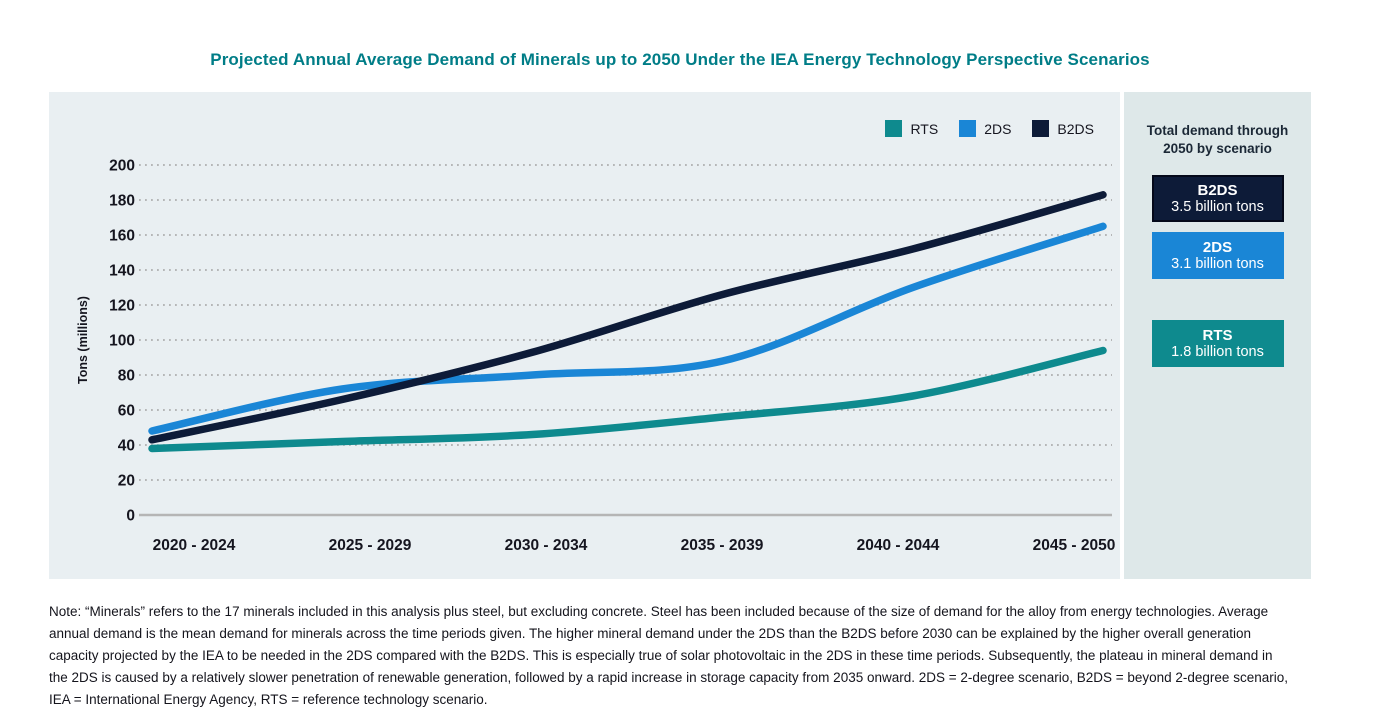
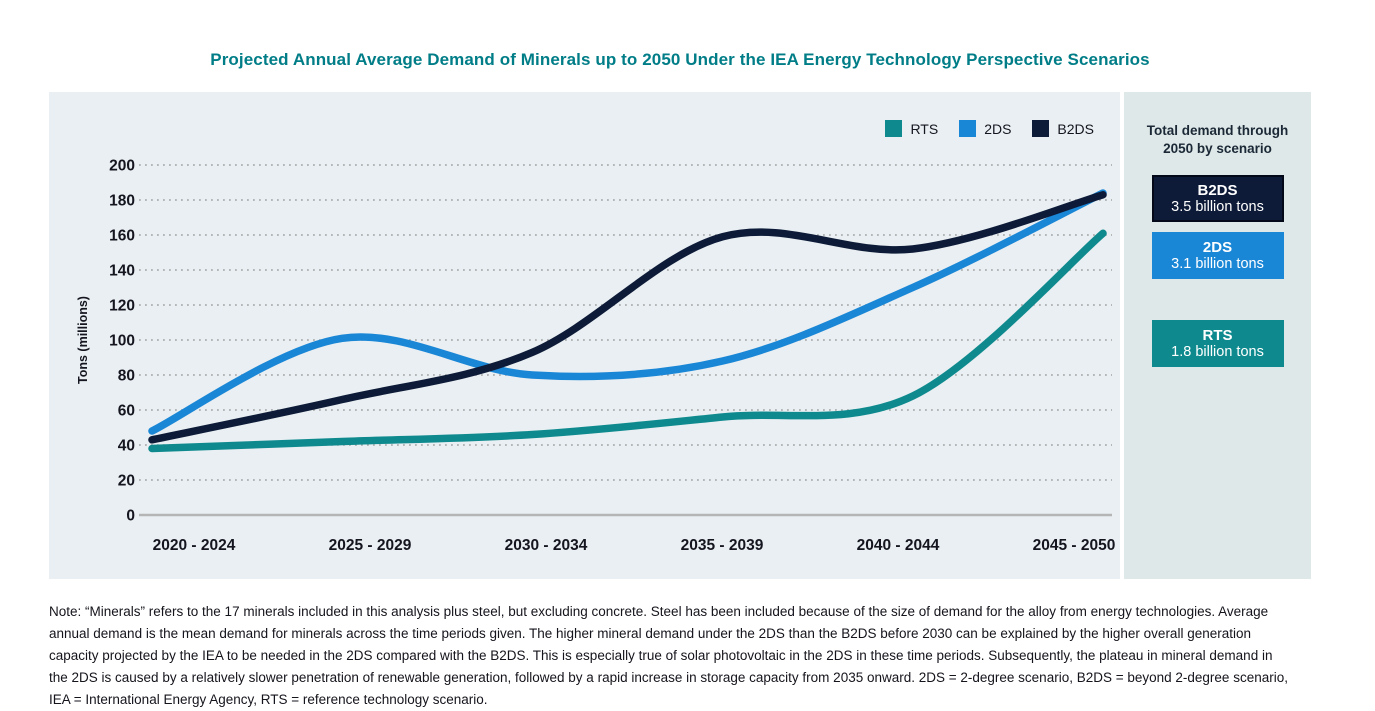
2DS/2025 - 2029: 72 -> 101
B2DS/2035 - 2039: 126 -> 159
RTS/2045 - 2050: 94 -> 161
2DS/2045 - 2050: 165 -> 184
